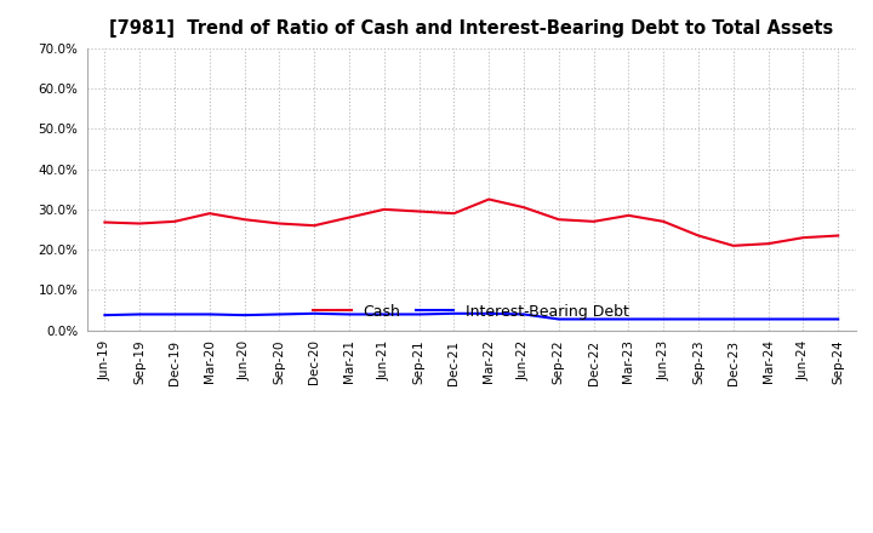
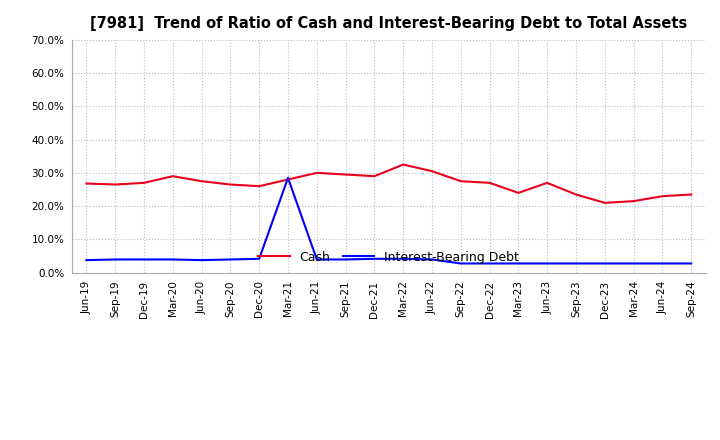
Interest-Bearing Debt/Mar-21: 4.0% -> 28.5%
Cash/Mar-23: 28.5% -> 24.0%
